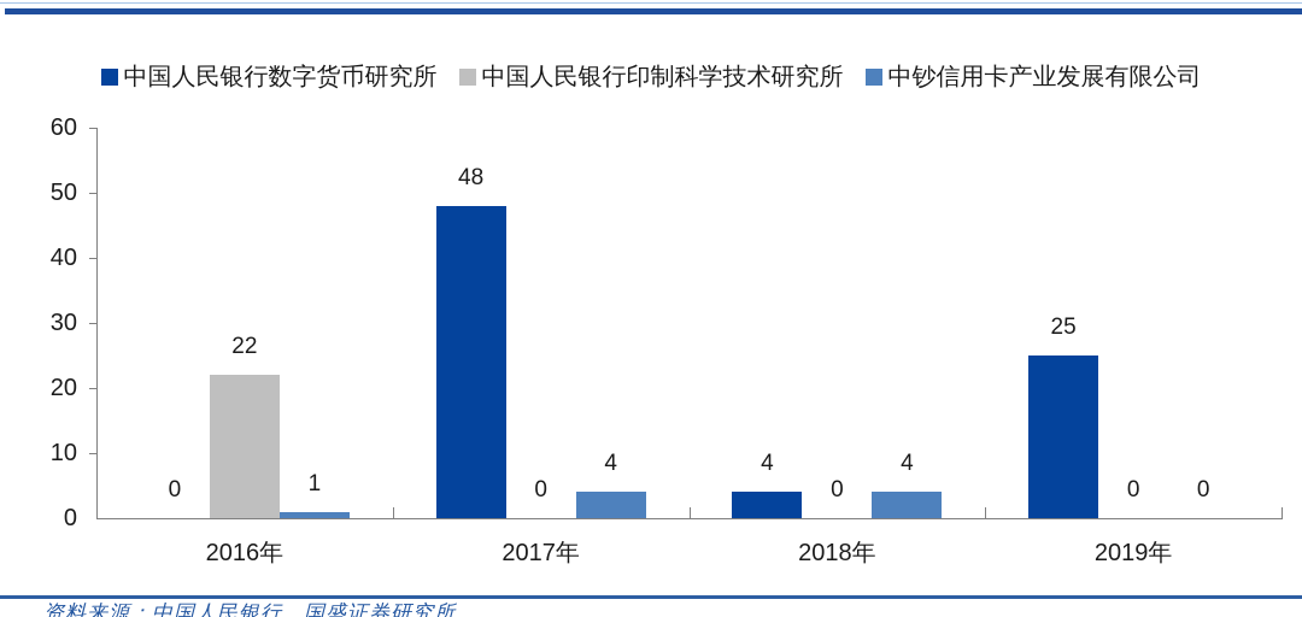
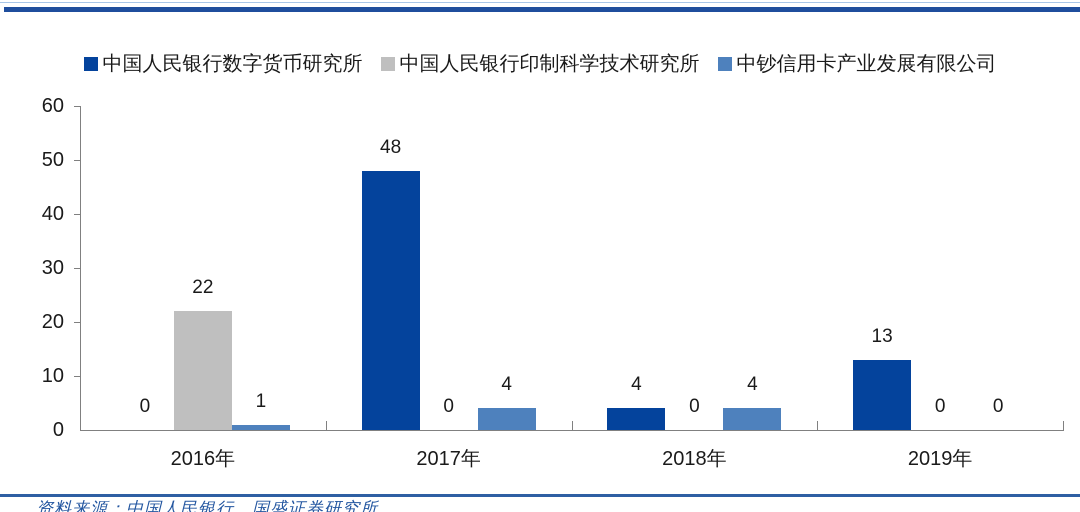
中国人民银行数字货币研究所/2019年: 25 -> 13
